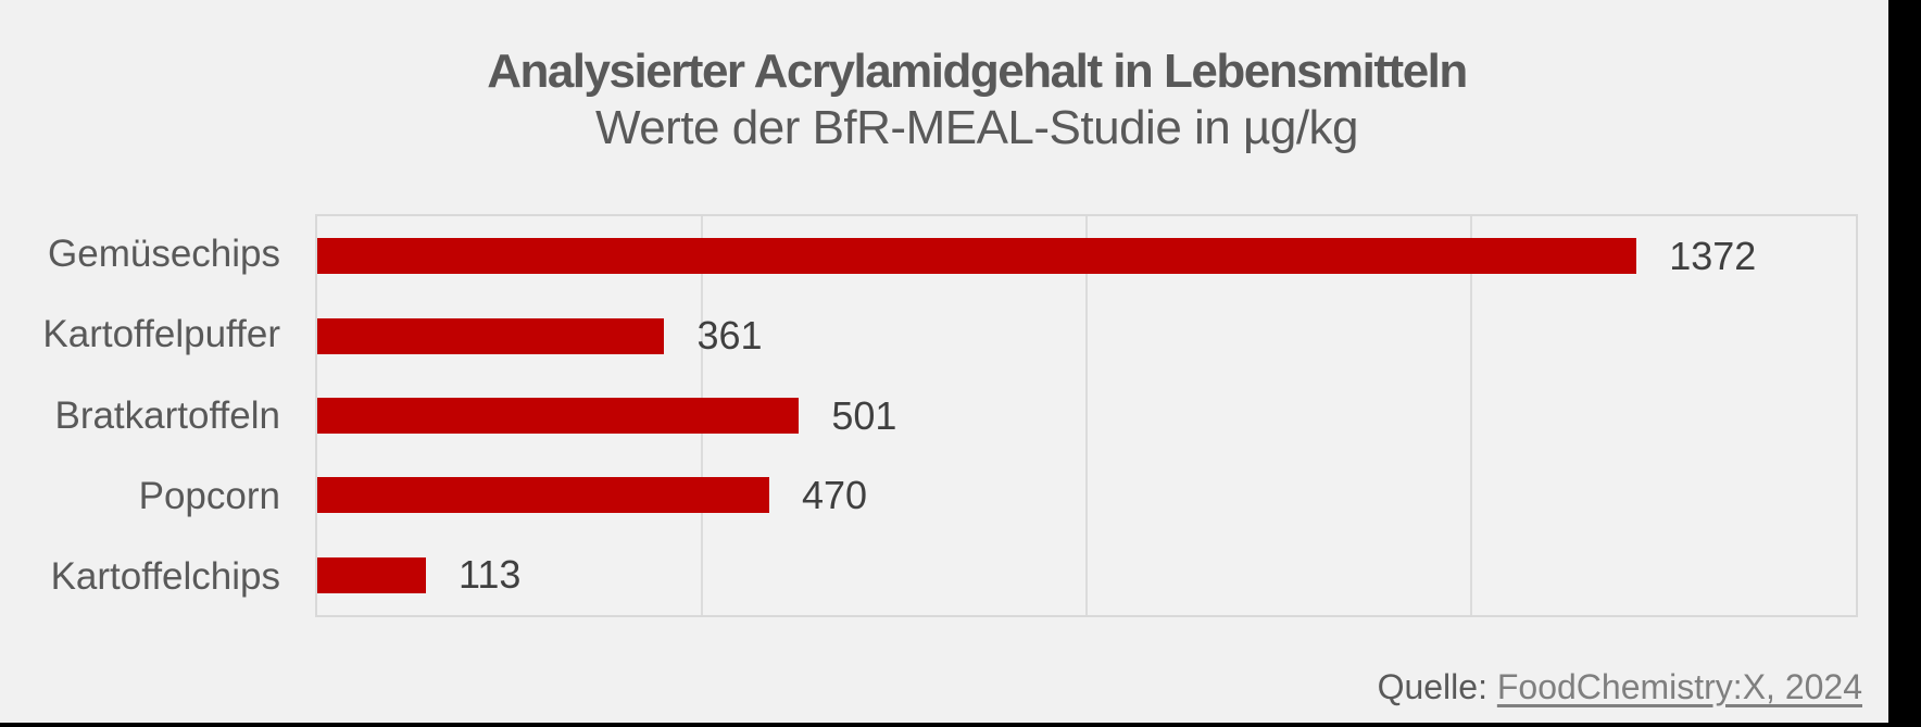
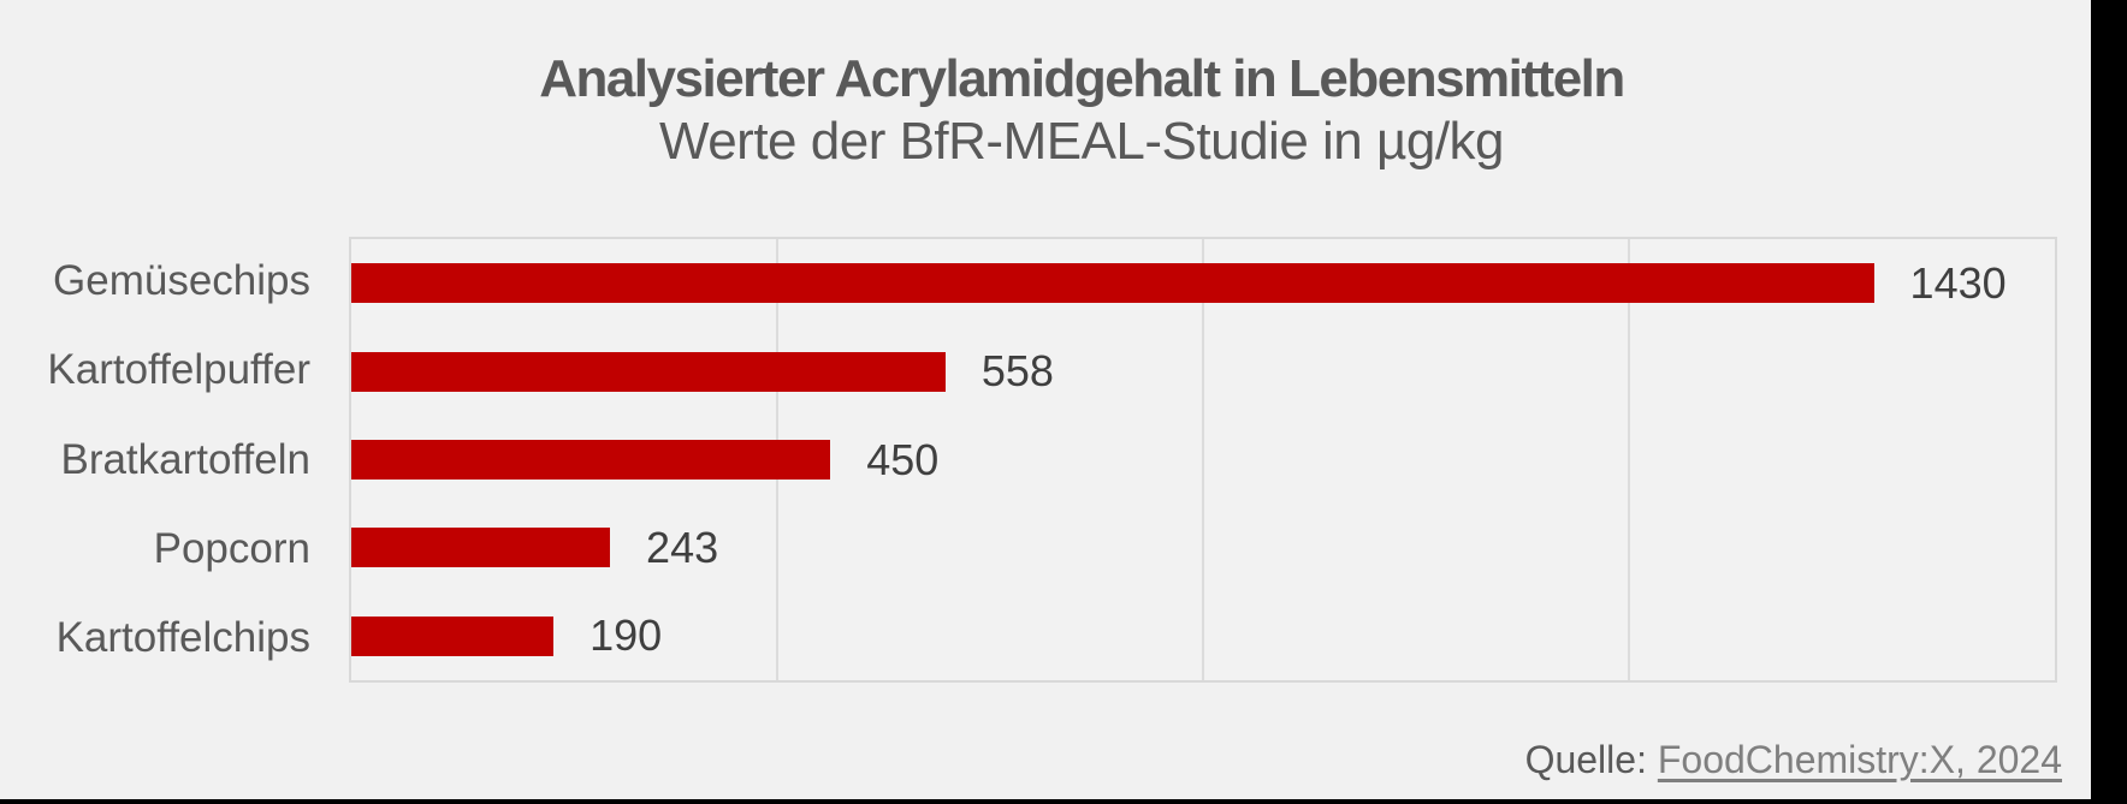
Gemüsechips: 1372 -> 1430
Kartoffelpuffer: 361 -> 558
Bratkartoffeln: 501 -> 450
Popcorn: 470 -> 243
Kartoffelchips: 113 -> 190
